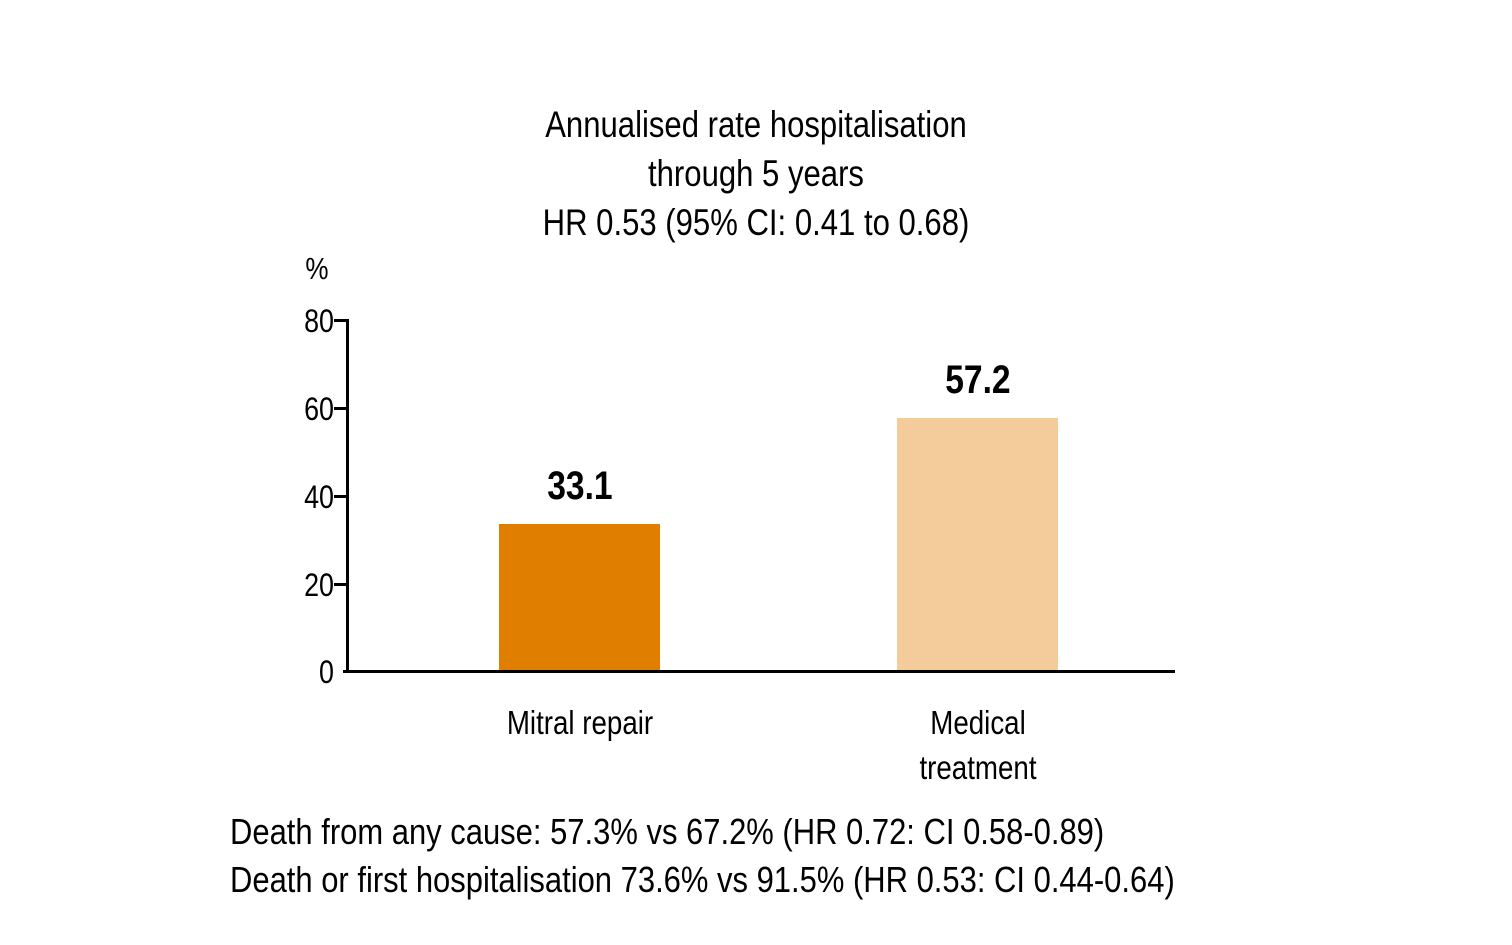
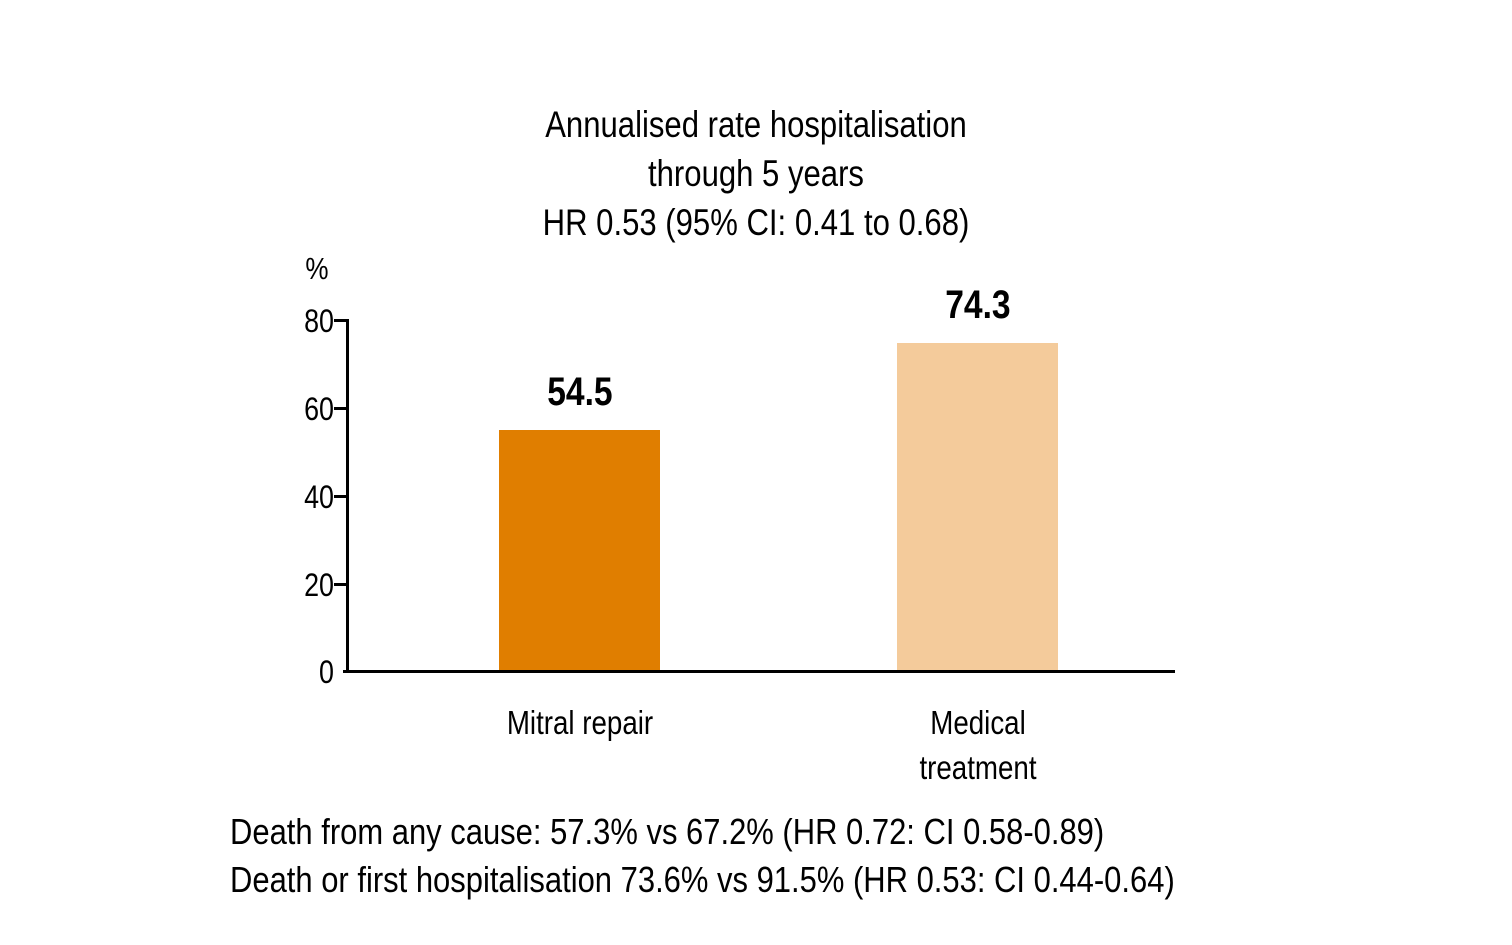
Mitral repair: 33.1 -> 54.5
Medical treatment: 57.2 -> 74.3
